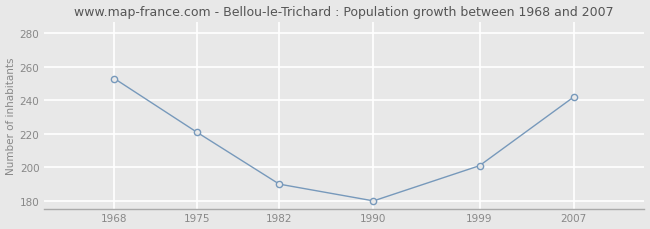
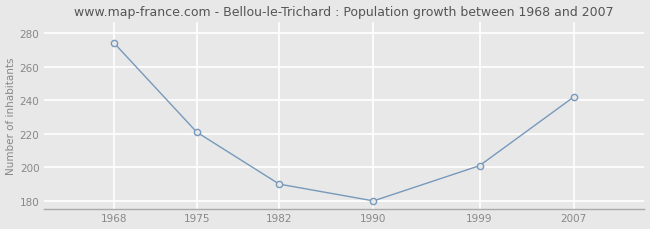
1968: 253 -> 274
